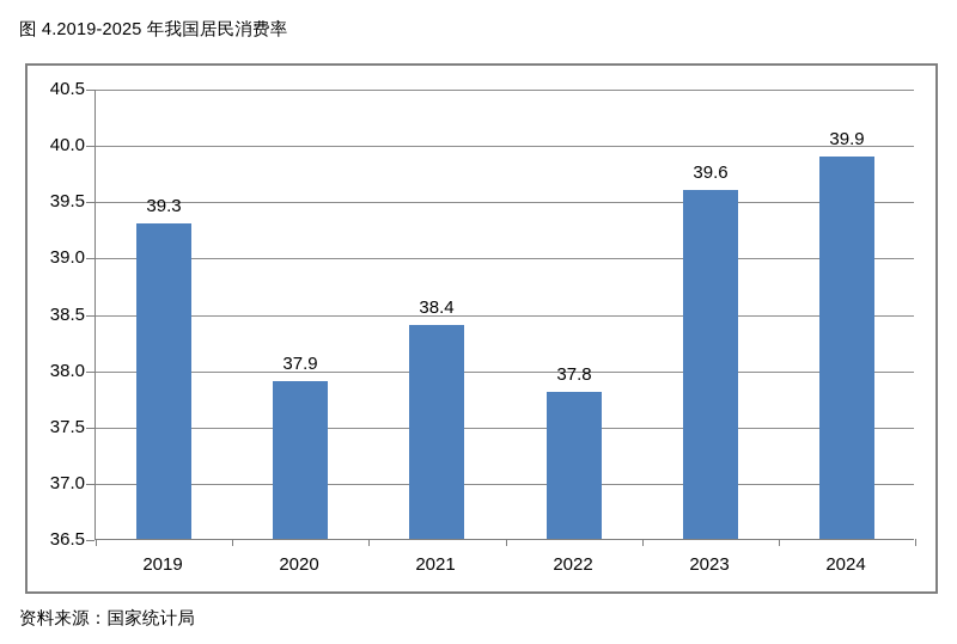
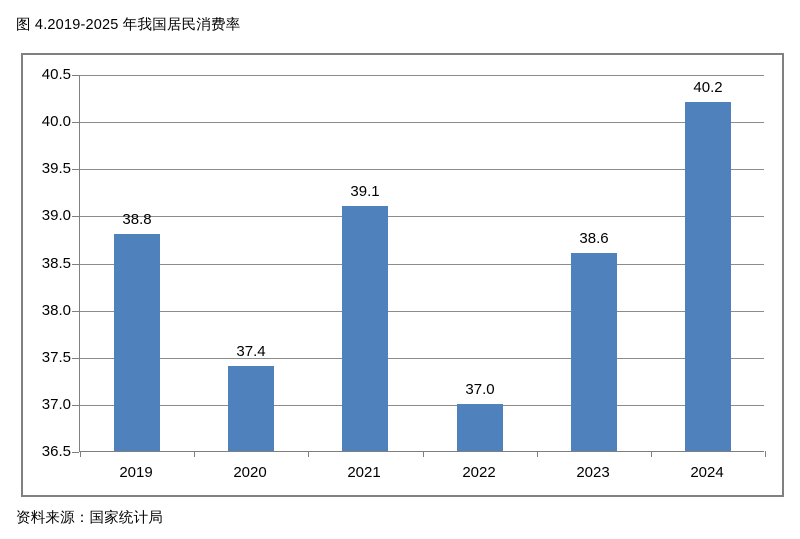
2019: 39.3 -> 38.8
2020: 37.9 -> 37.4
2021: 38.4 -> 39.1
2022: 37.8 -> 37.0
2023: 39.6 -> 38.6
2024: 39.9 -> 40.2
